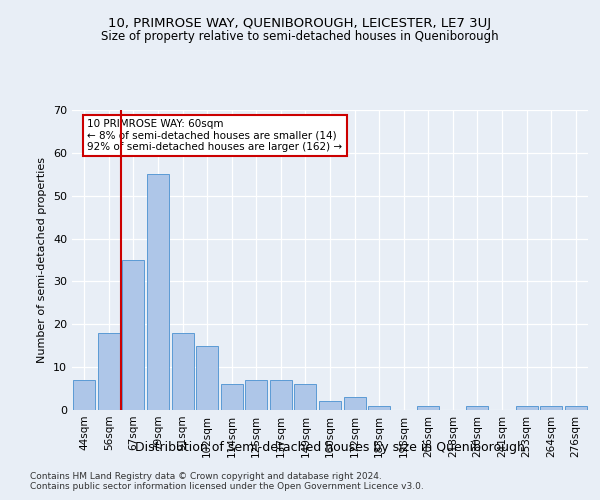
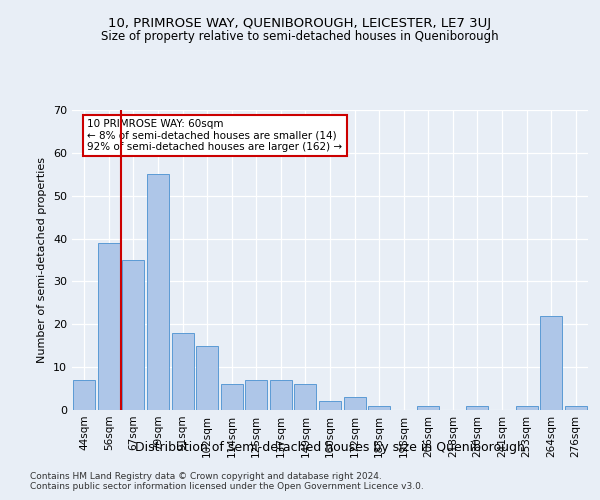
56sqm: 18 -> 39
264sqm: 1 -> 22
